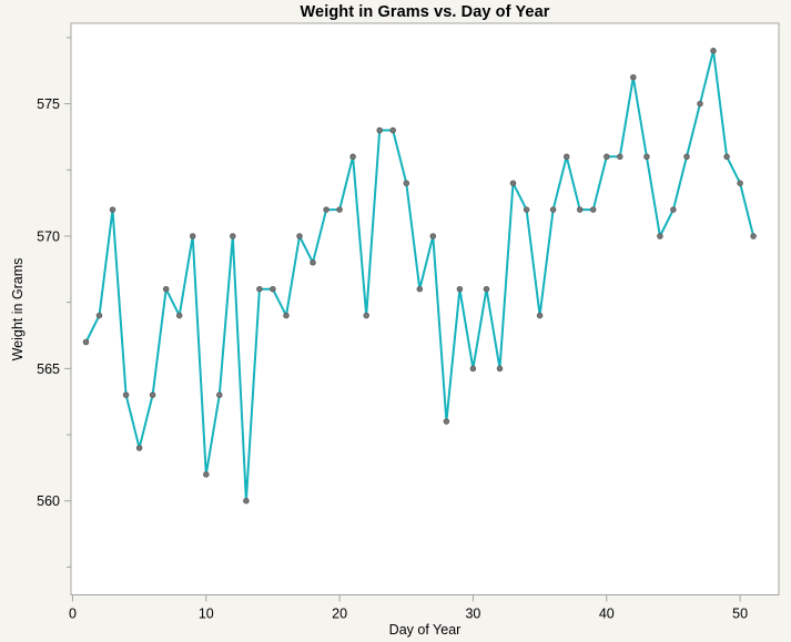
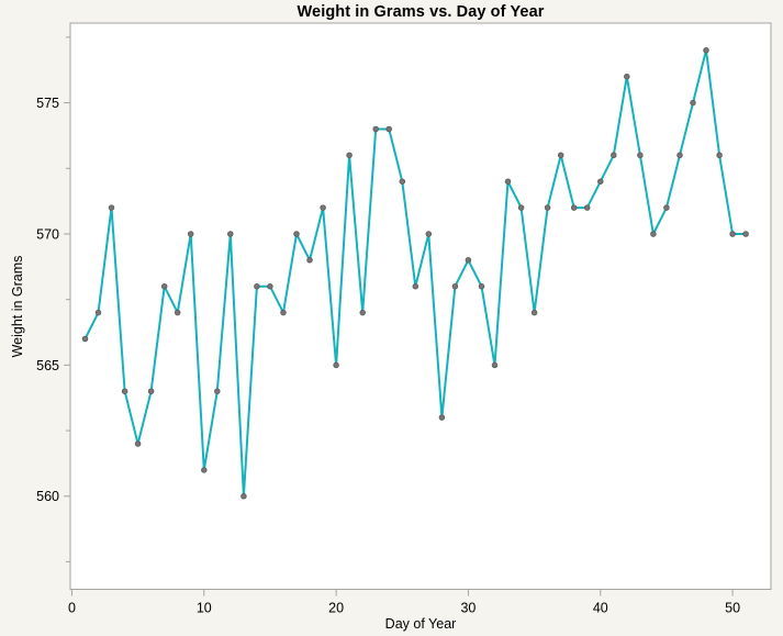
20: 571 -> 565
30: 565 -> 569
40: 573 -> 572
50: 572 -> 570
